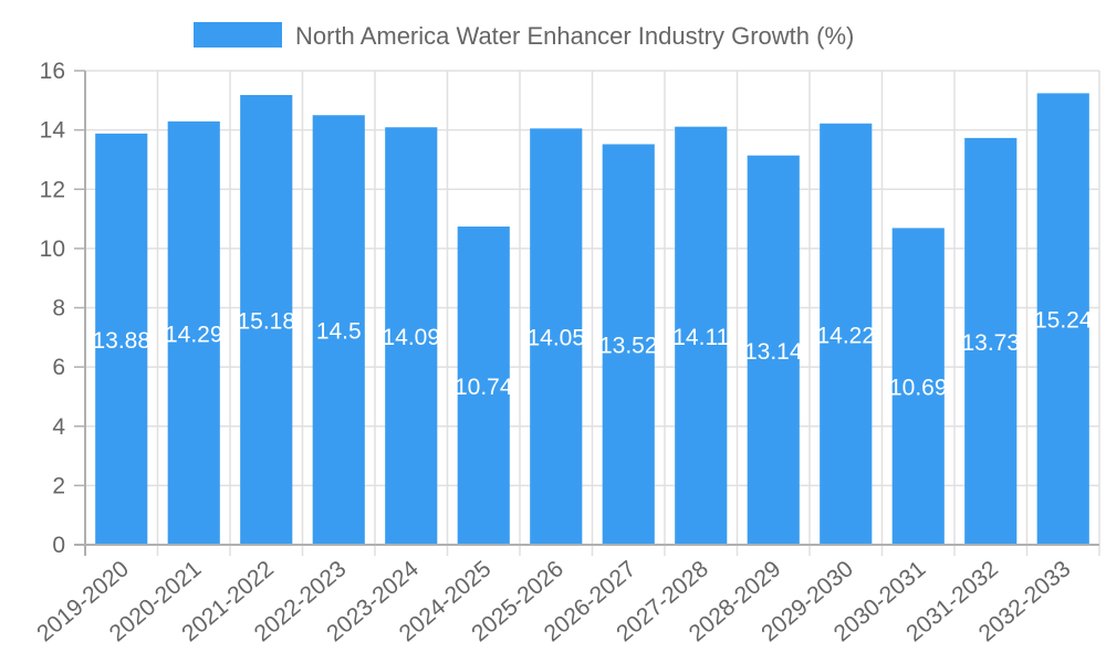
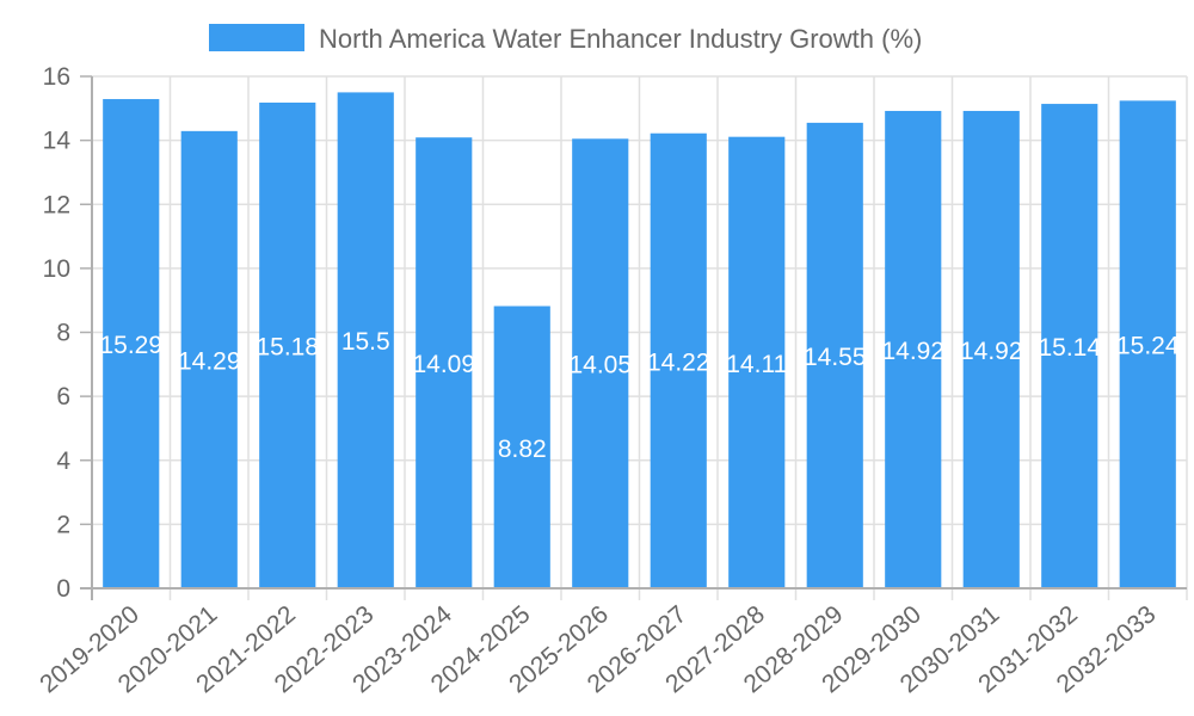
2019-2020: 13.88 -> 15.29
2022-2023: 14.5 -> 15.5
2024-2025: 10.74 -> 8.82
2026-2027: 13.52 -> 14.22
2028-2029: 13.14 -> 14.55
2029-2030: 14.22 -> 14.92
2030-2031: 10.69 -> 14.92
2031-2032: 13.73 -> 15.14
